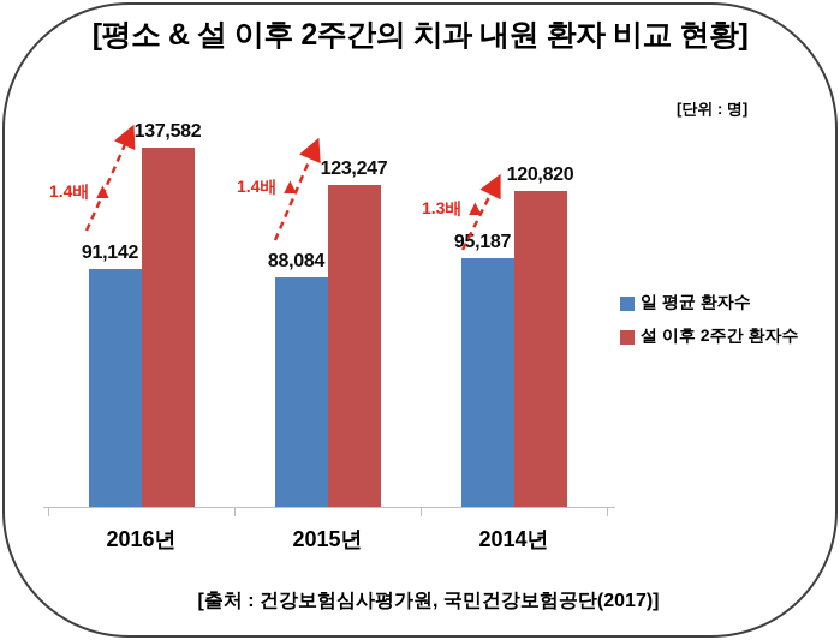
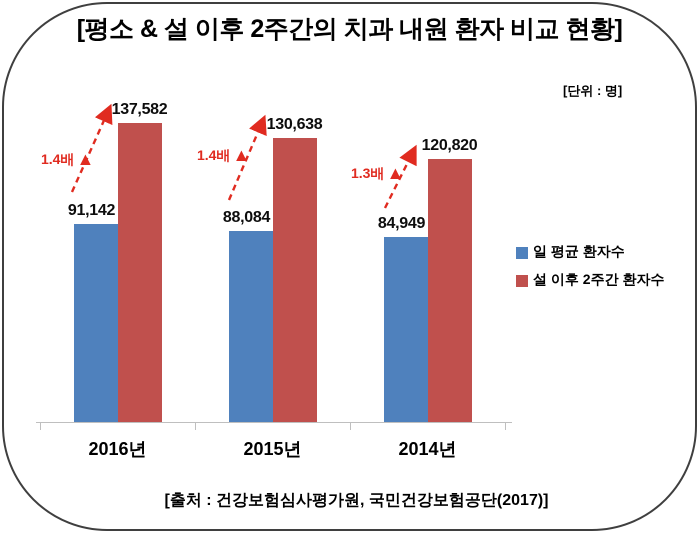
설 이후 2주간 환자수/2015년: 123,247 -> 130,638
일 평균 환자수/2014년: 95,187 -> 84,949
